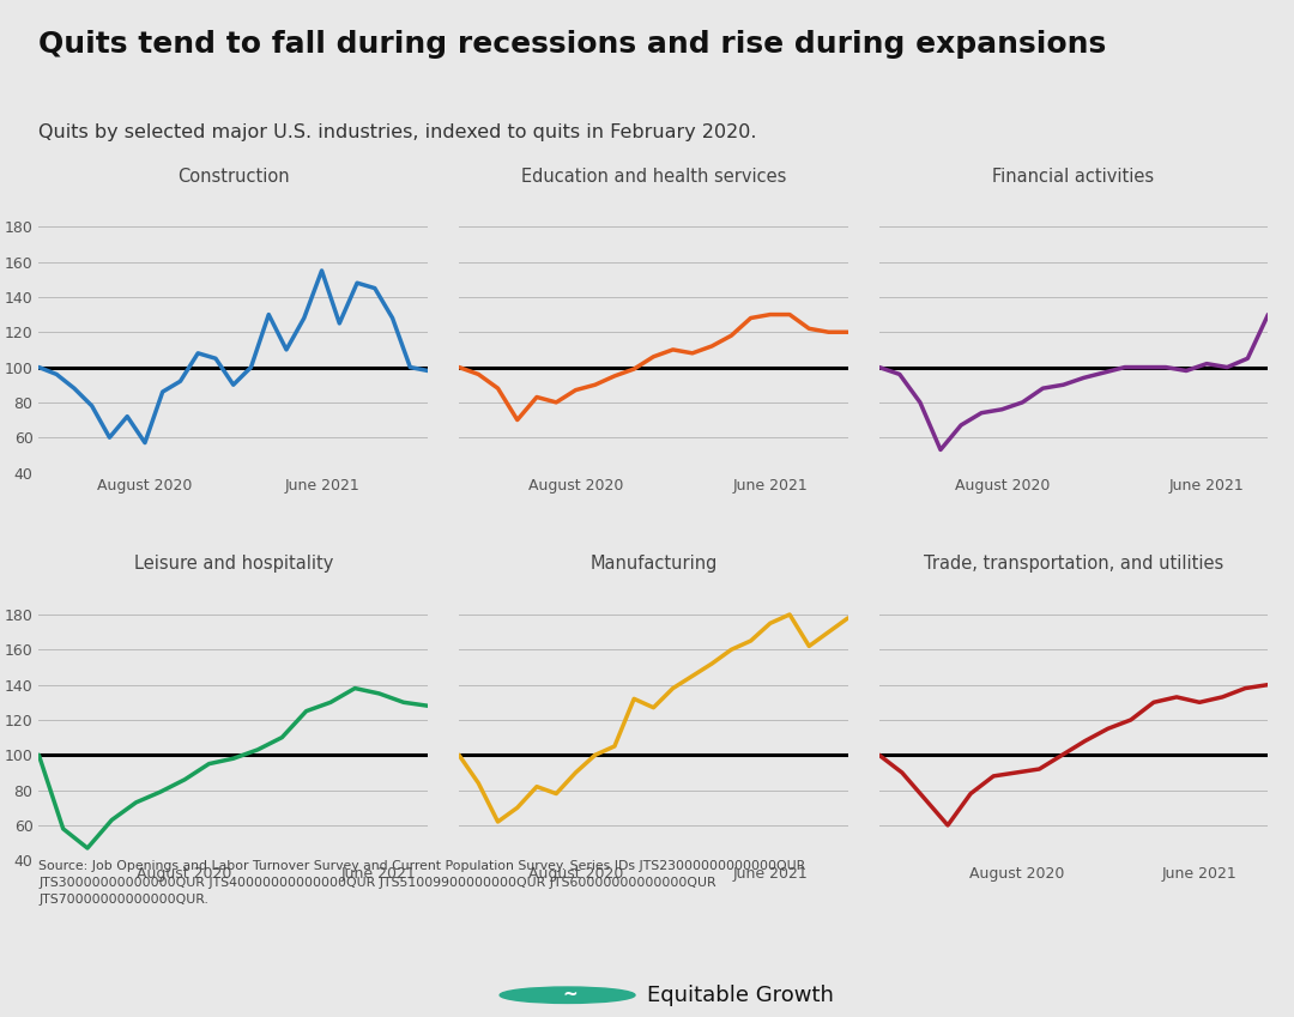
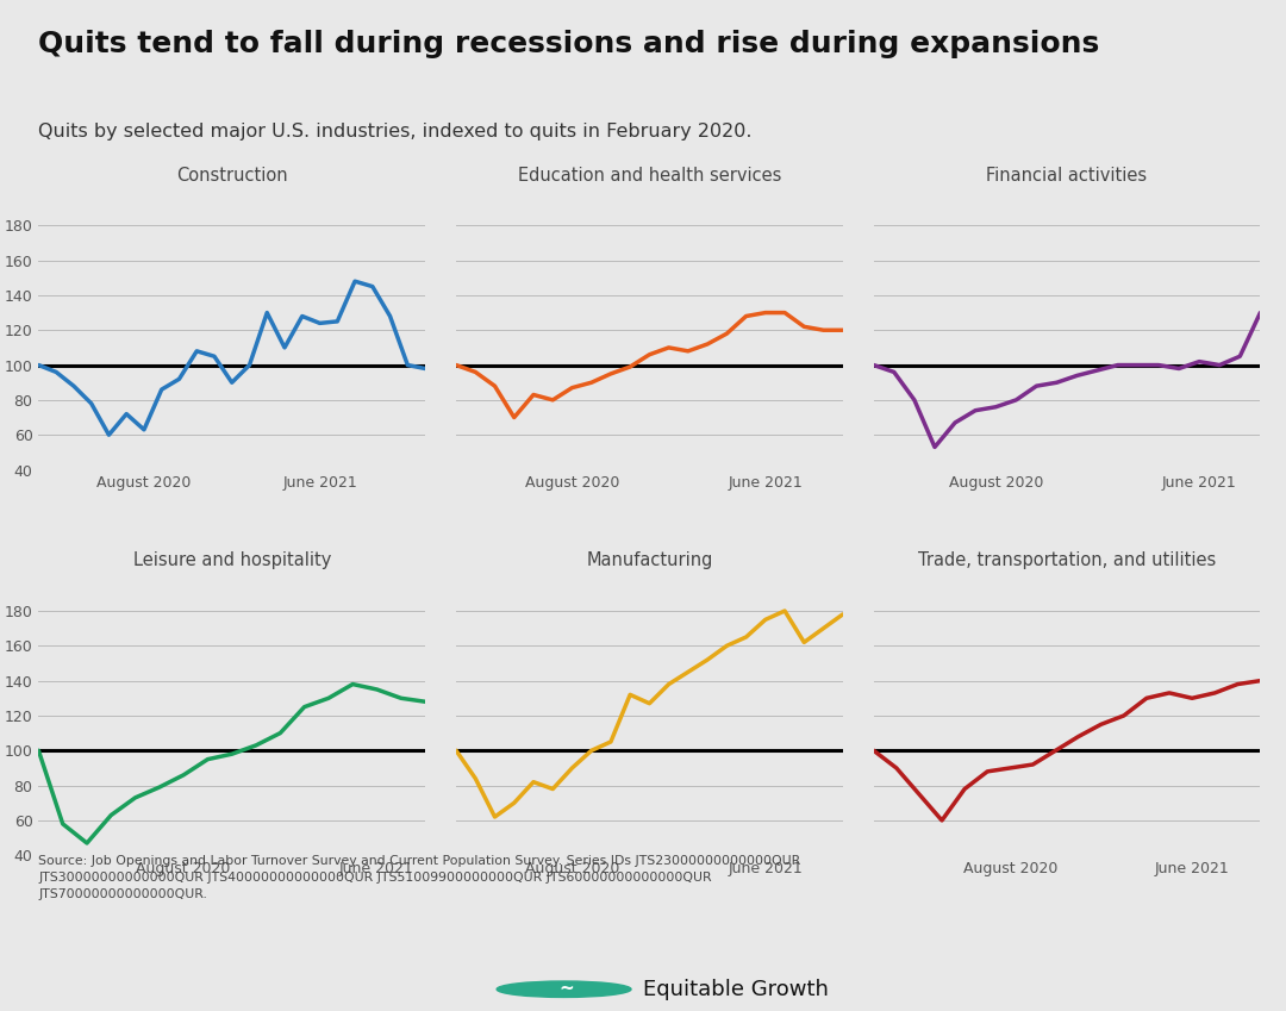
Construction/August 2020: 57 -> 63
Construction/June 2021: 155 -> 124
